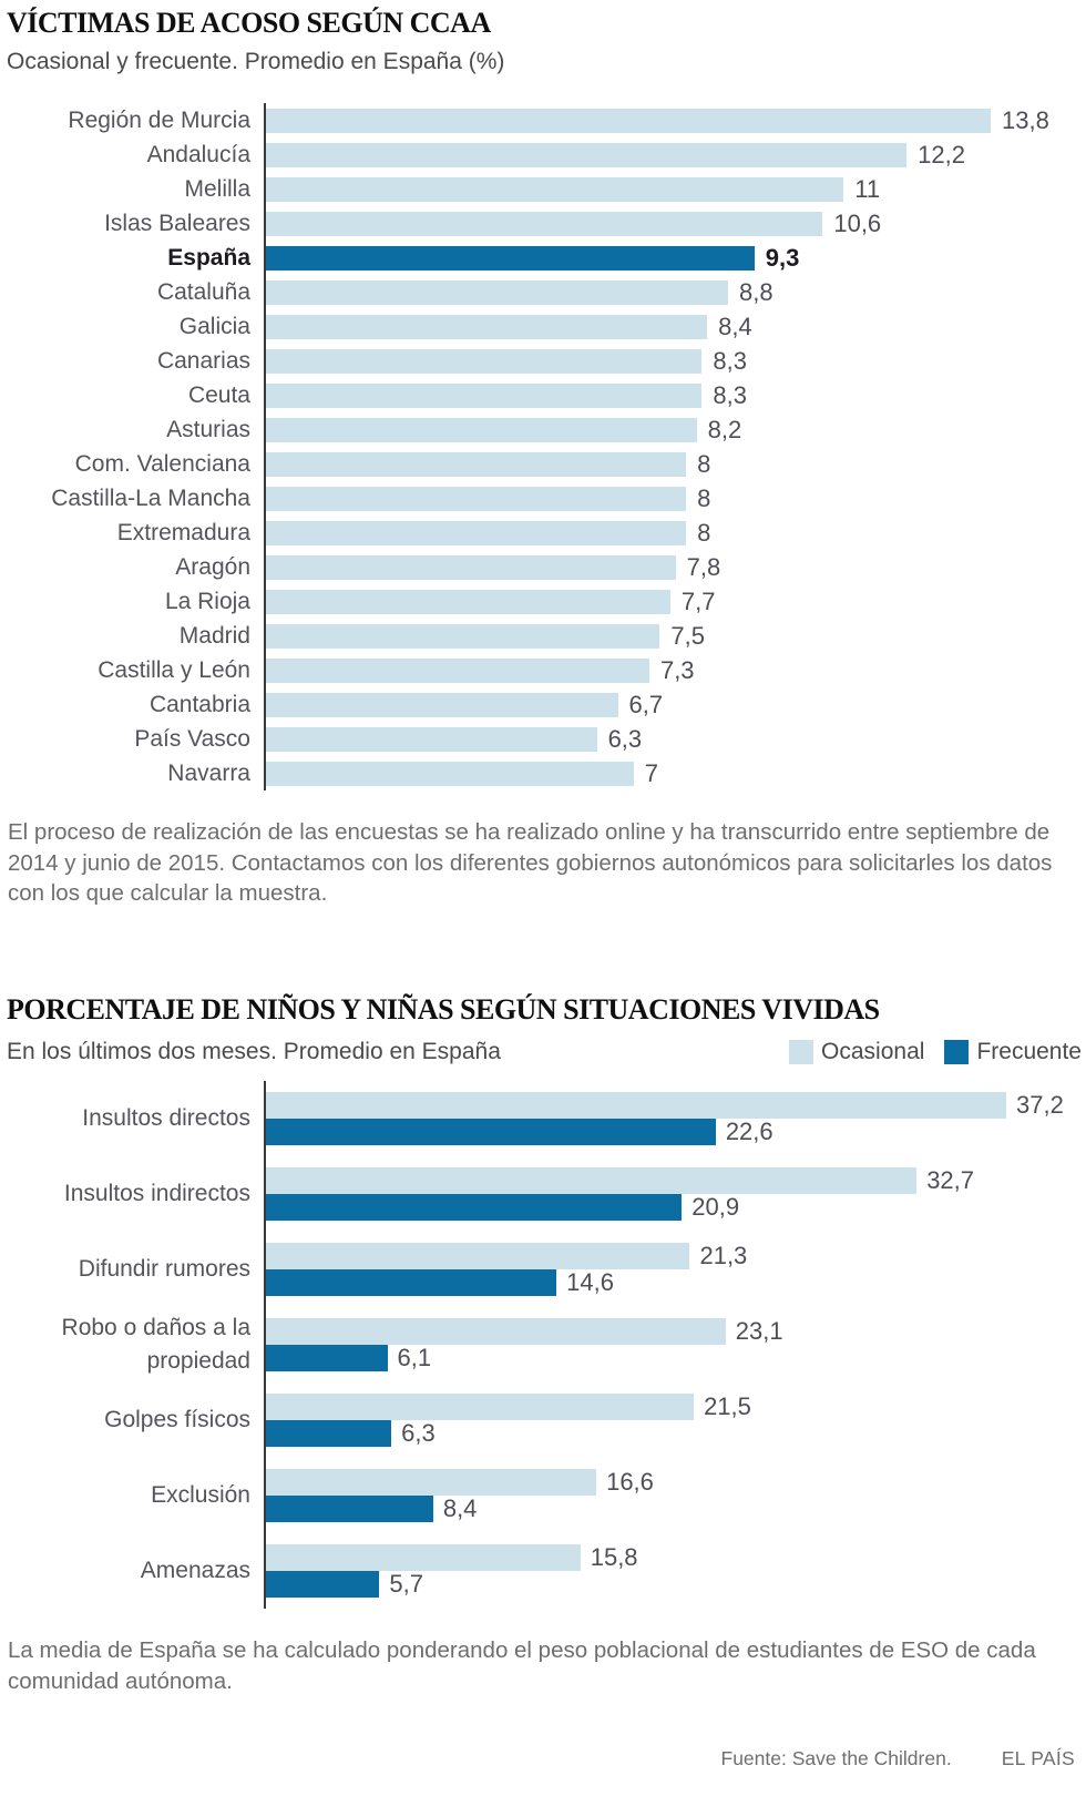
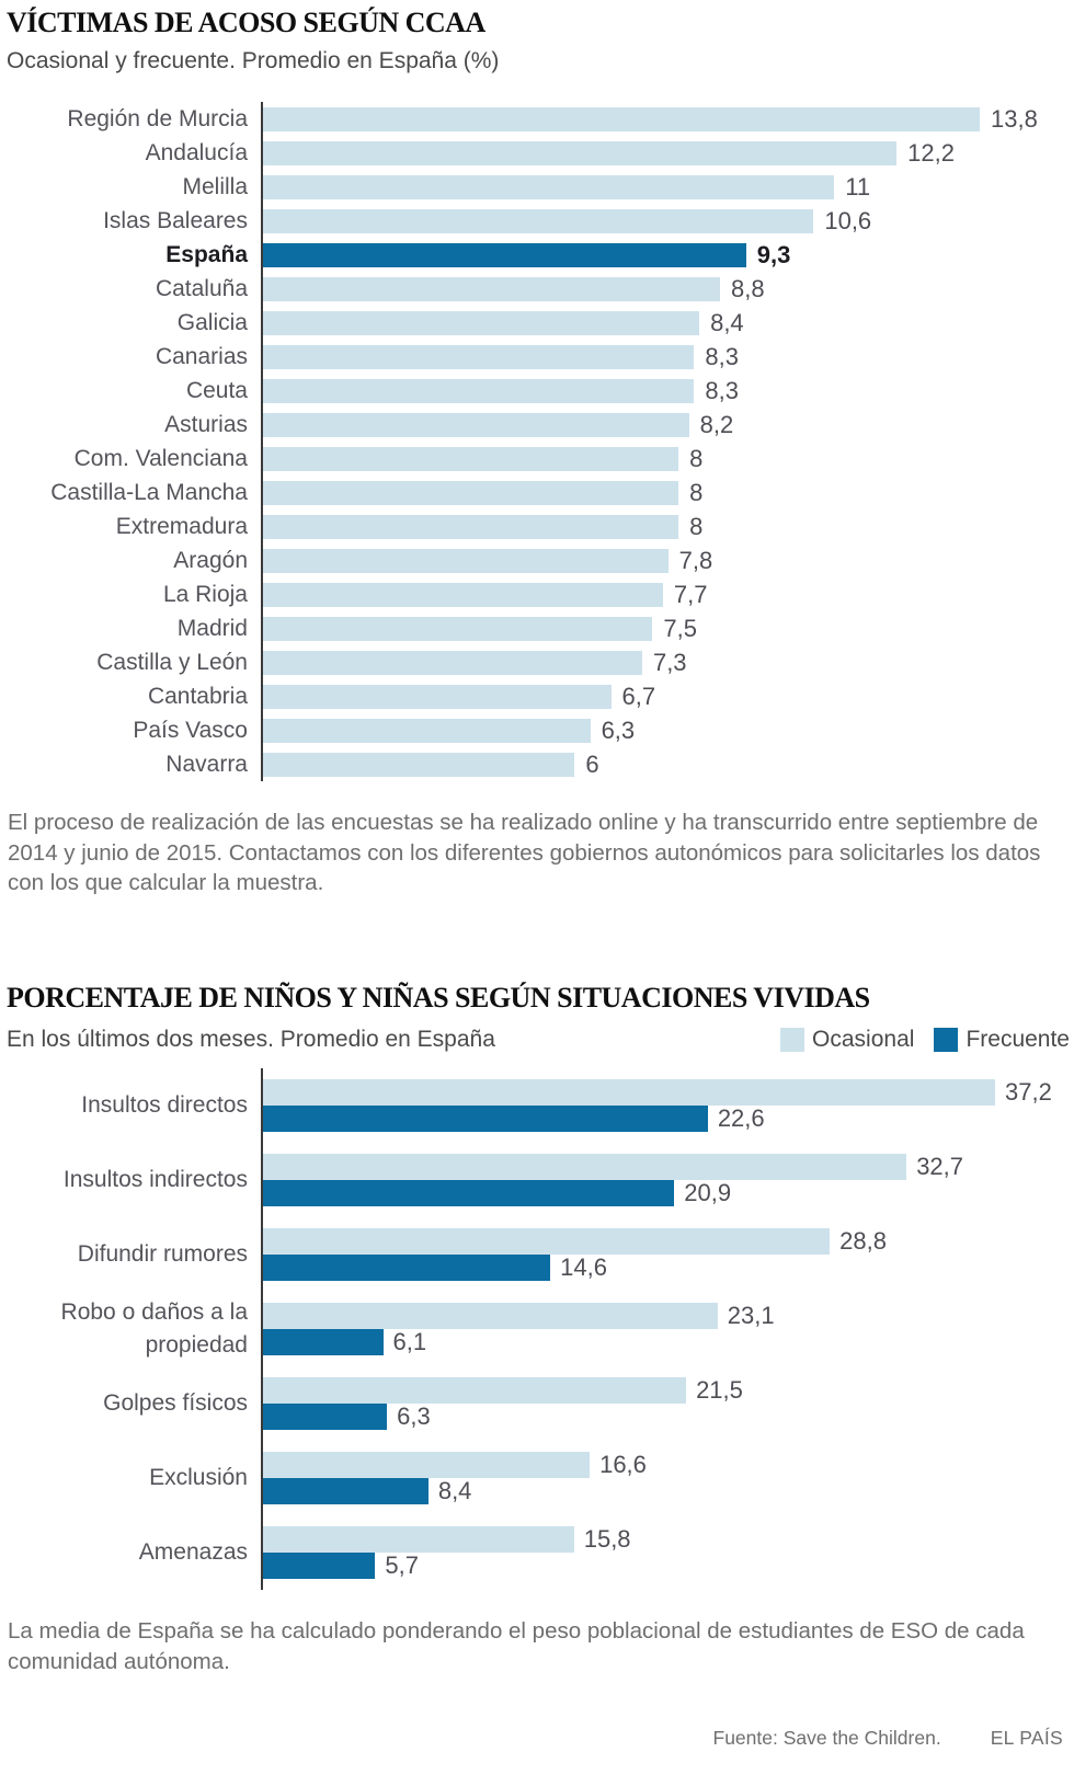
VÍCTIMAS DE ACOSO SEGÚN CCAA/Navarra: 7 -> 6
PORCENTAJE DE NIÑOS Y NIÑAS SEGÚN SITUACIONES VIVIDAS/Ocasional/Difundir rumores: 21,3 -> 28,8
